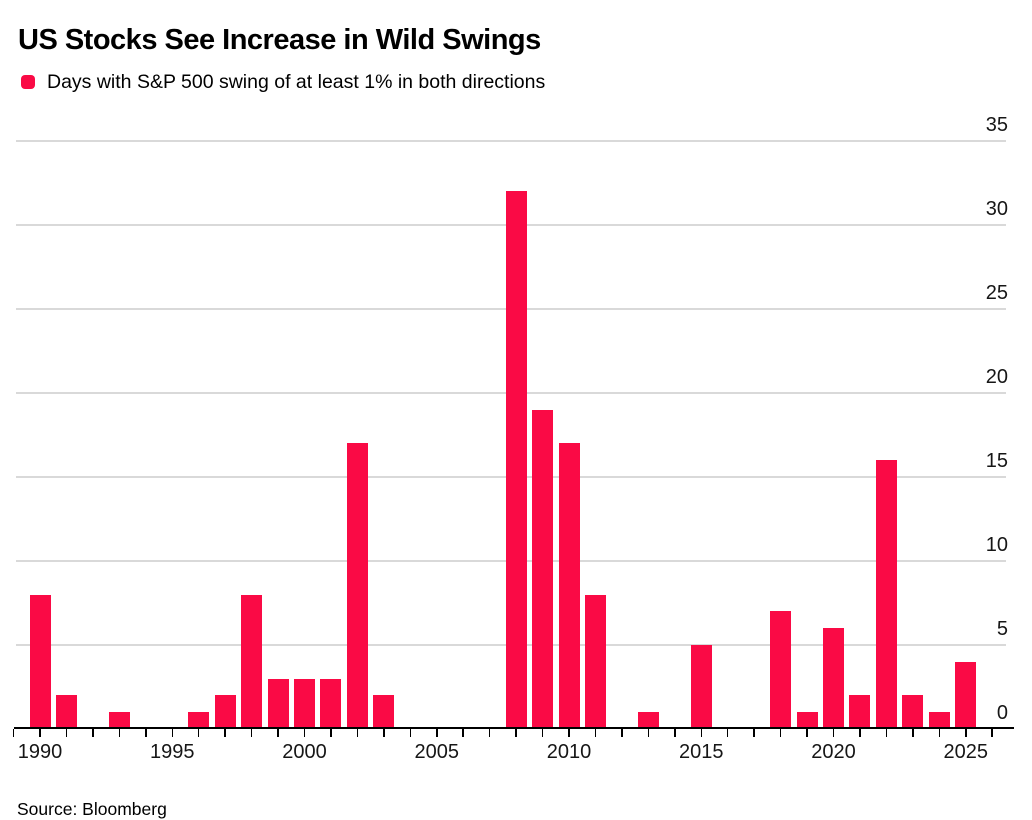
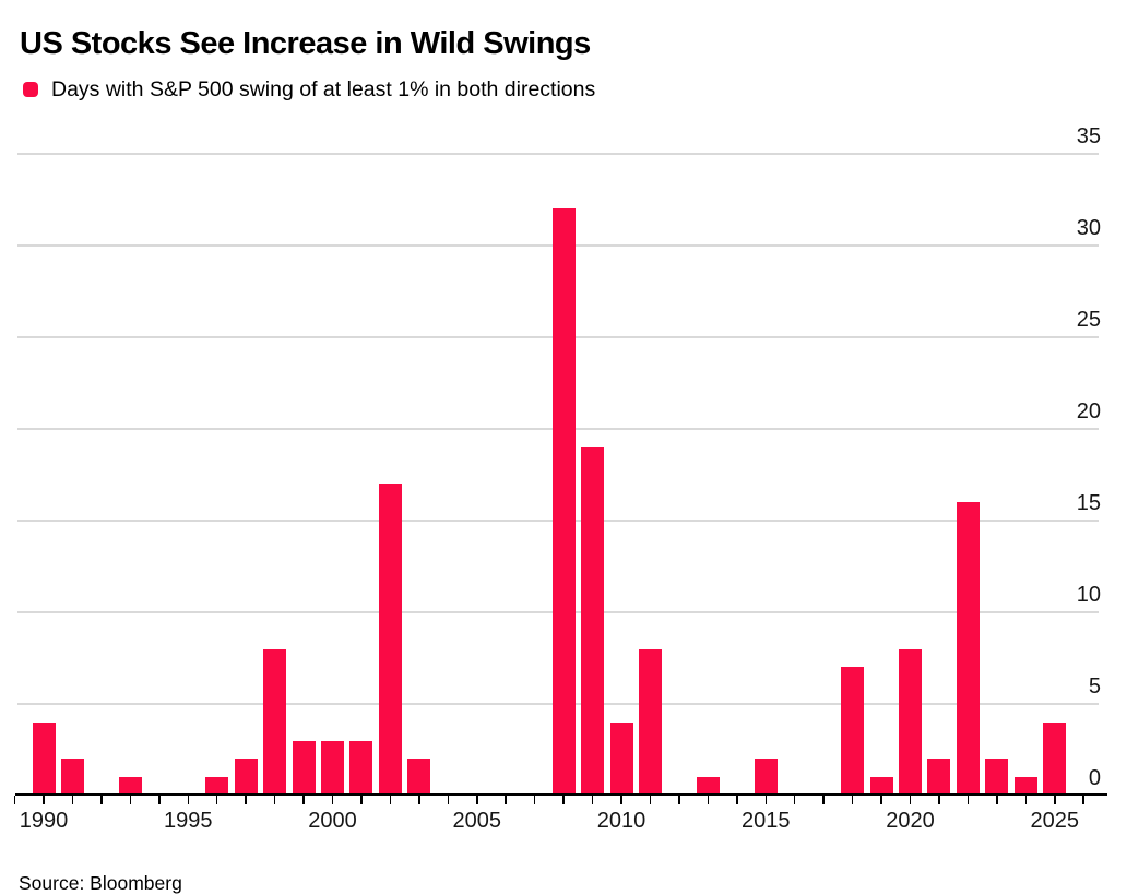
1990: 8 -> 4
2010: 17 -> 4
2015: 5 -> 2
2020: 6 -> 8
